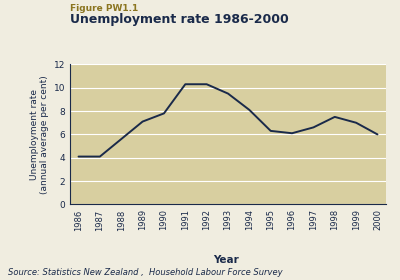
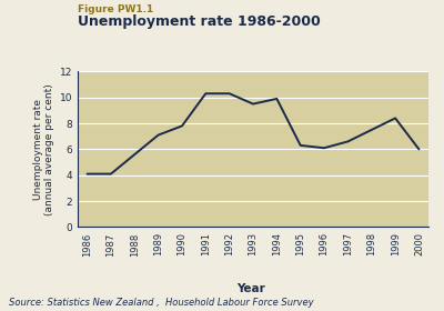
1994: 8.1 -> 9.9
1999: 7.0 -> 8.4
